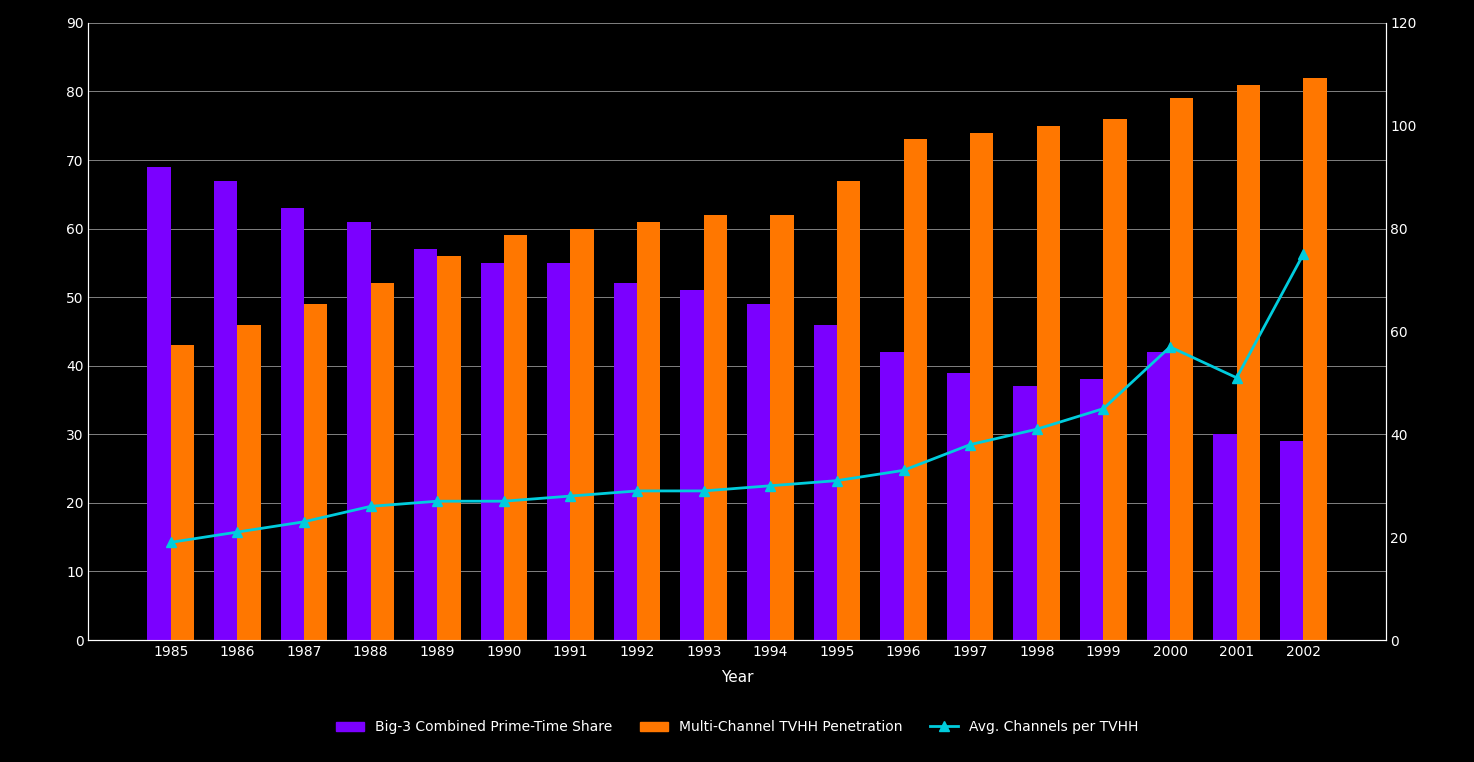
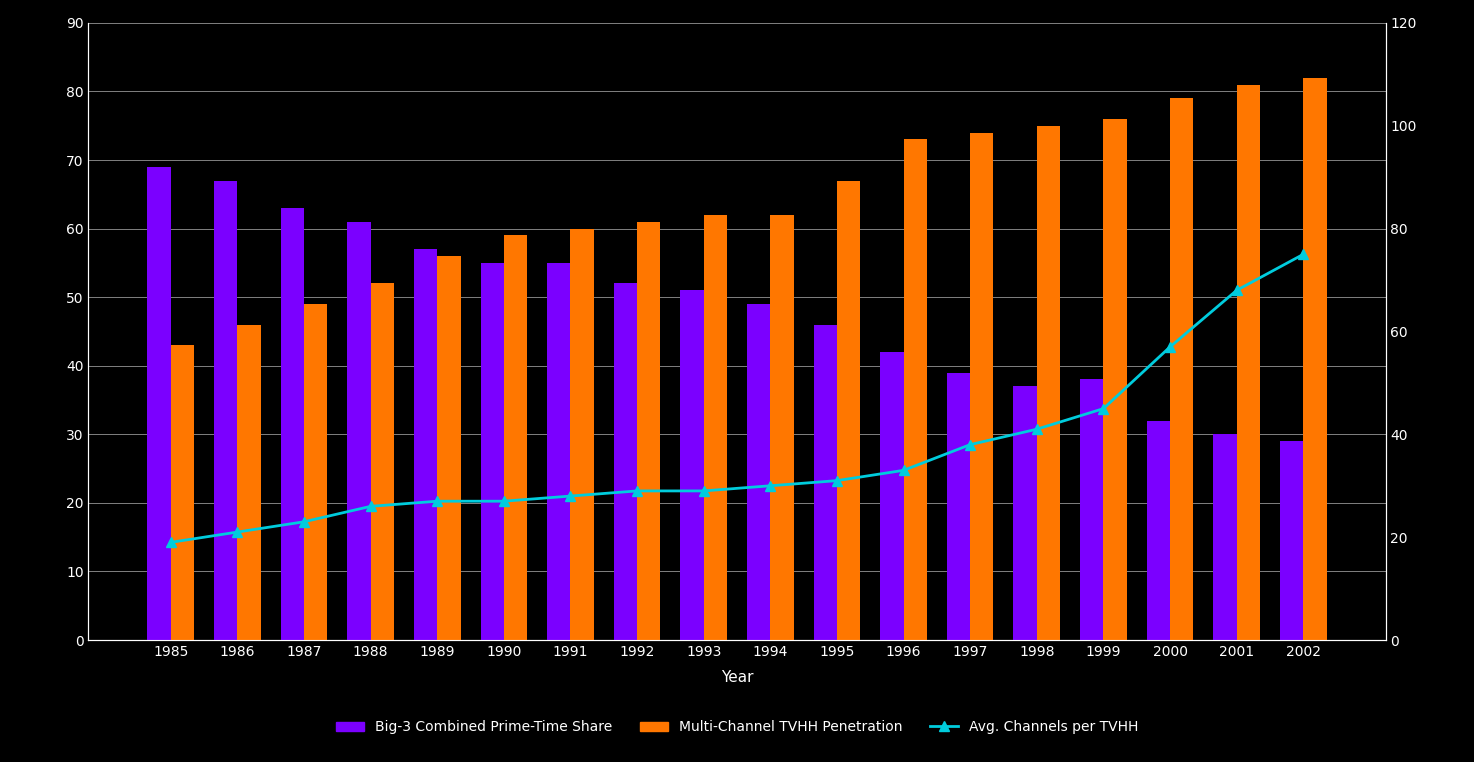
Big-3 Combined Prime-Time Share/2000: 42 -> 32
Avg. Channels per TVHH/2001: 51 -> 68
